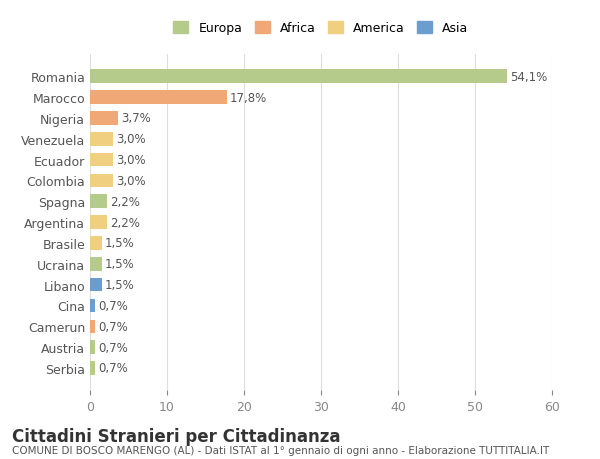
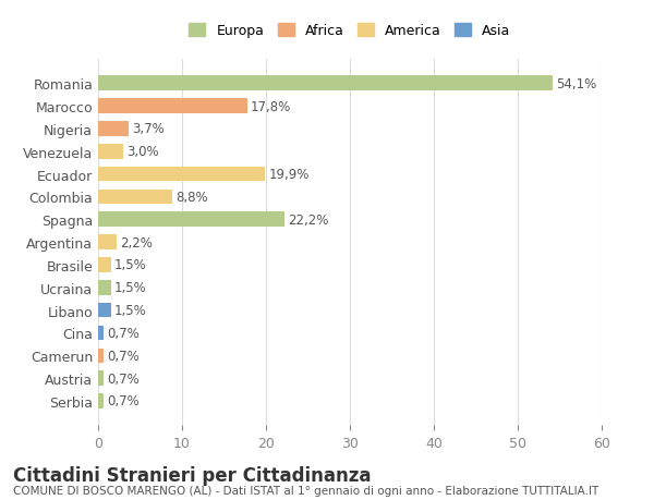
Ecuador: 3,0% -> 19,9%
Colombia: 3,0% -> 8,8%
Spagna: 2,2% -> 22,2%
